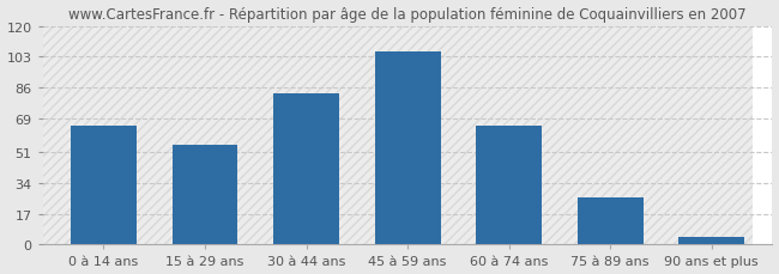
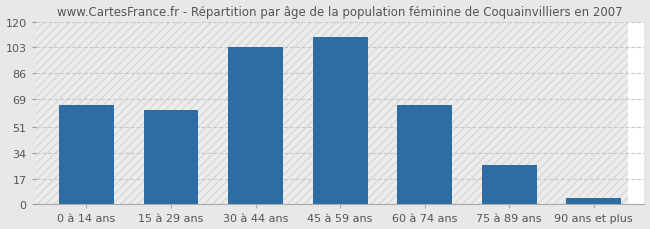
15 à 29 ans: 55 -> 62
30 à 44 ans: 83 -> 103
45 à 59 ans: 106 -> 110
